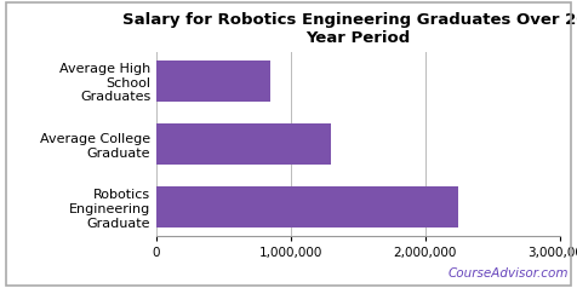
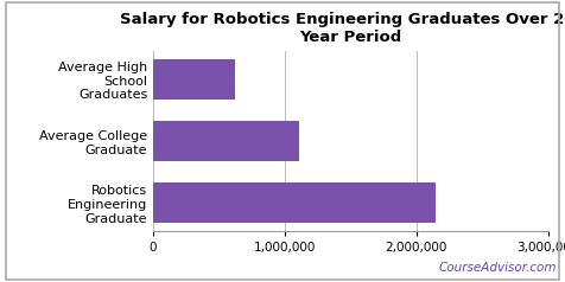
Average High School Graduates: 850,000 -> 630,000
Average College Graduate: 1,300,000 -> 1,110,000
Robotics Engineering Graduate: 2,250,000 -> 2,150,000
